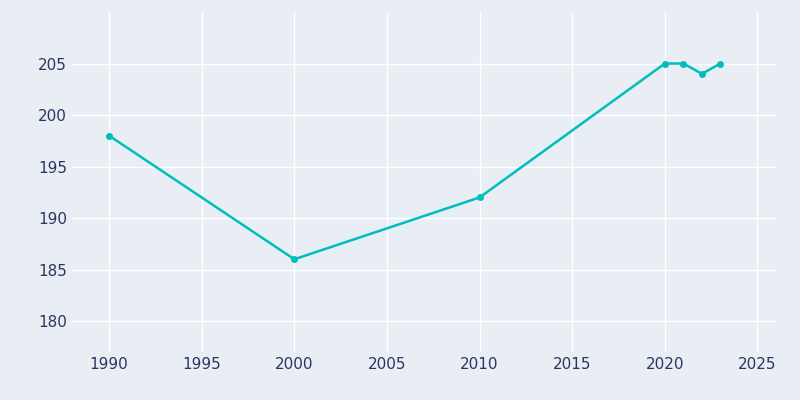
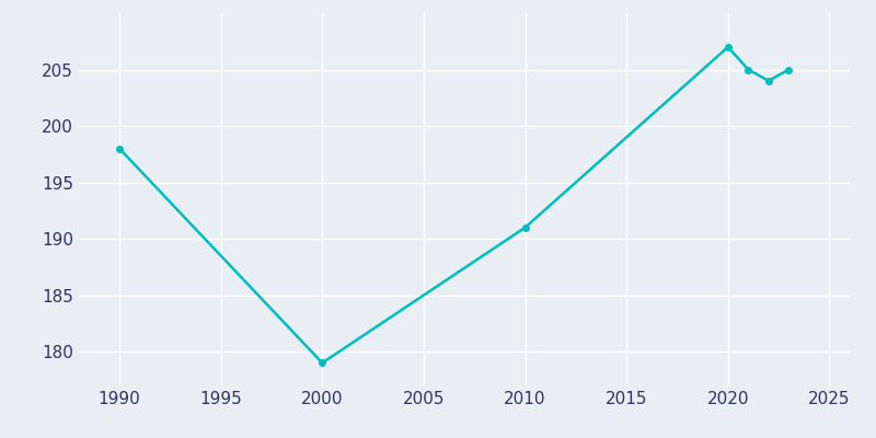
2000: 186 -> 179
2010: 192 -> 191
2020: 205 -> 207
